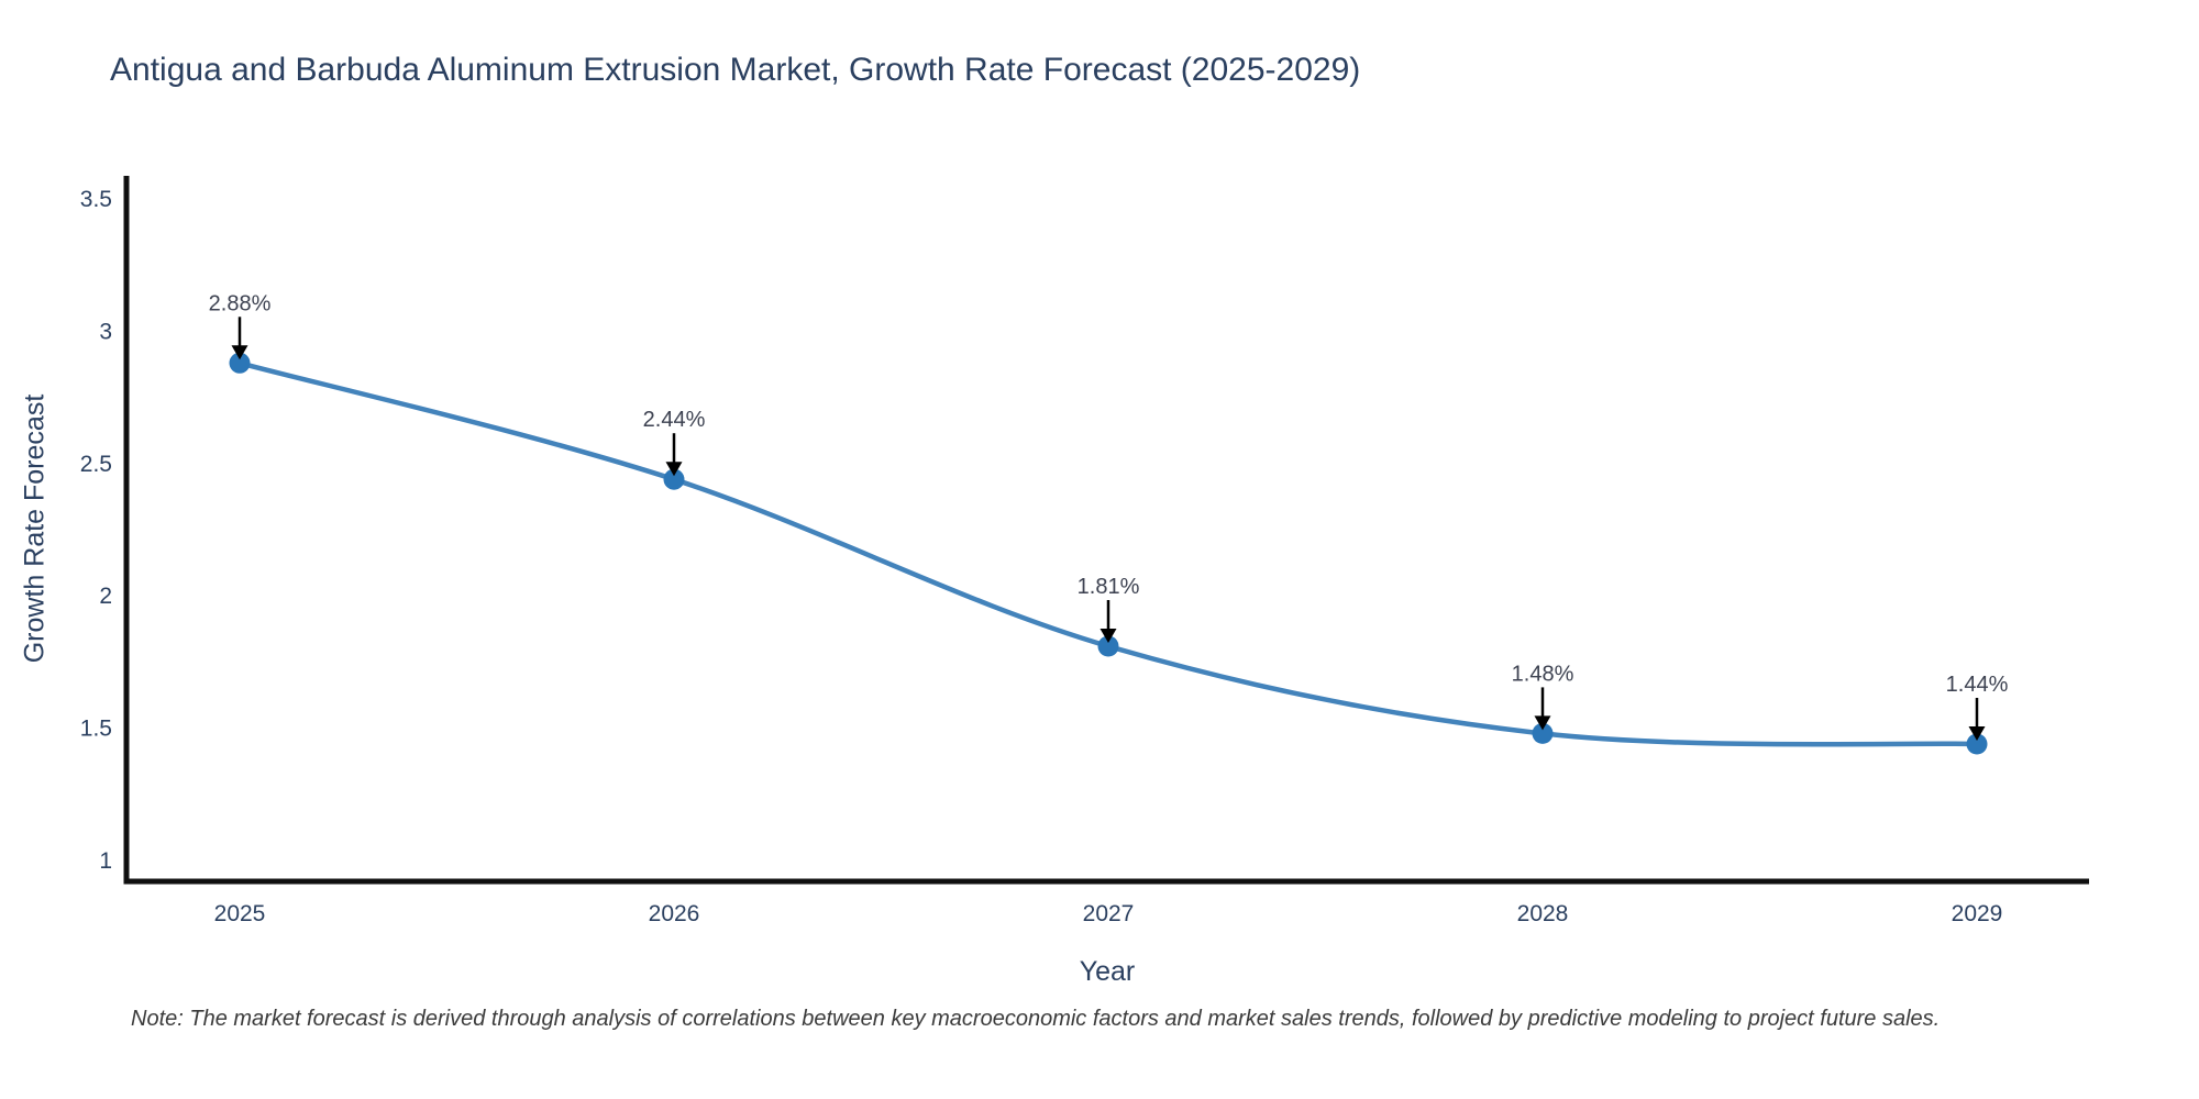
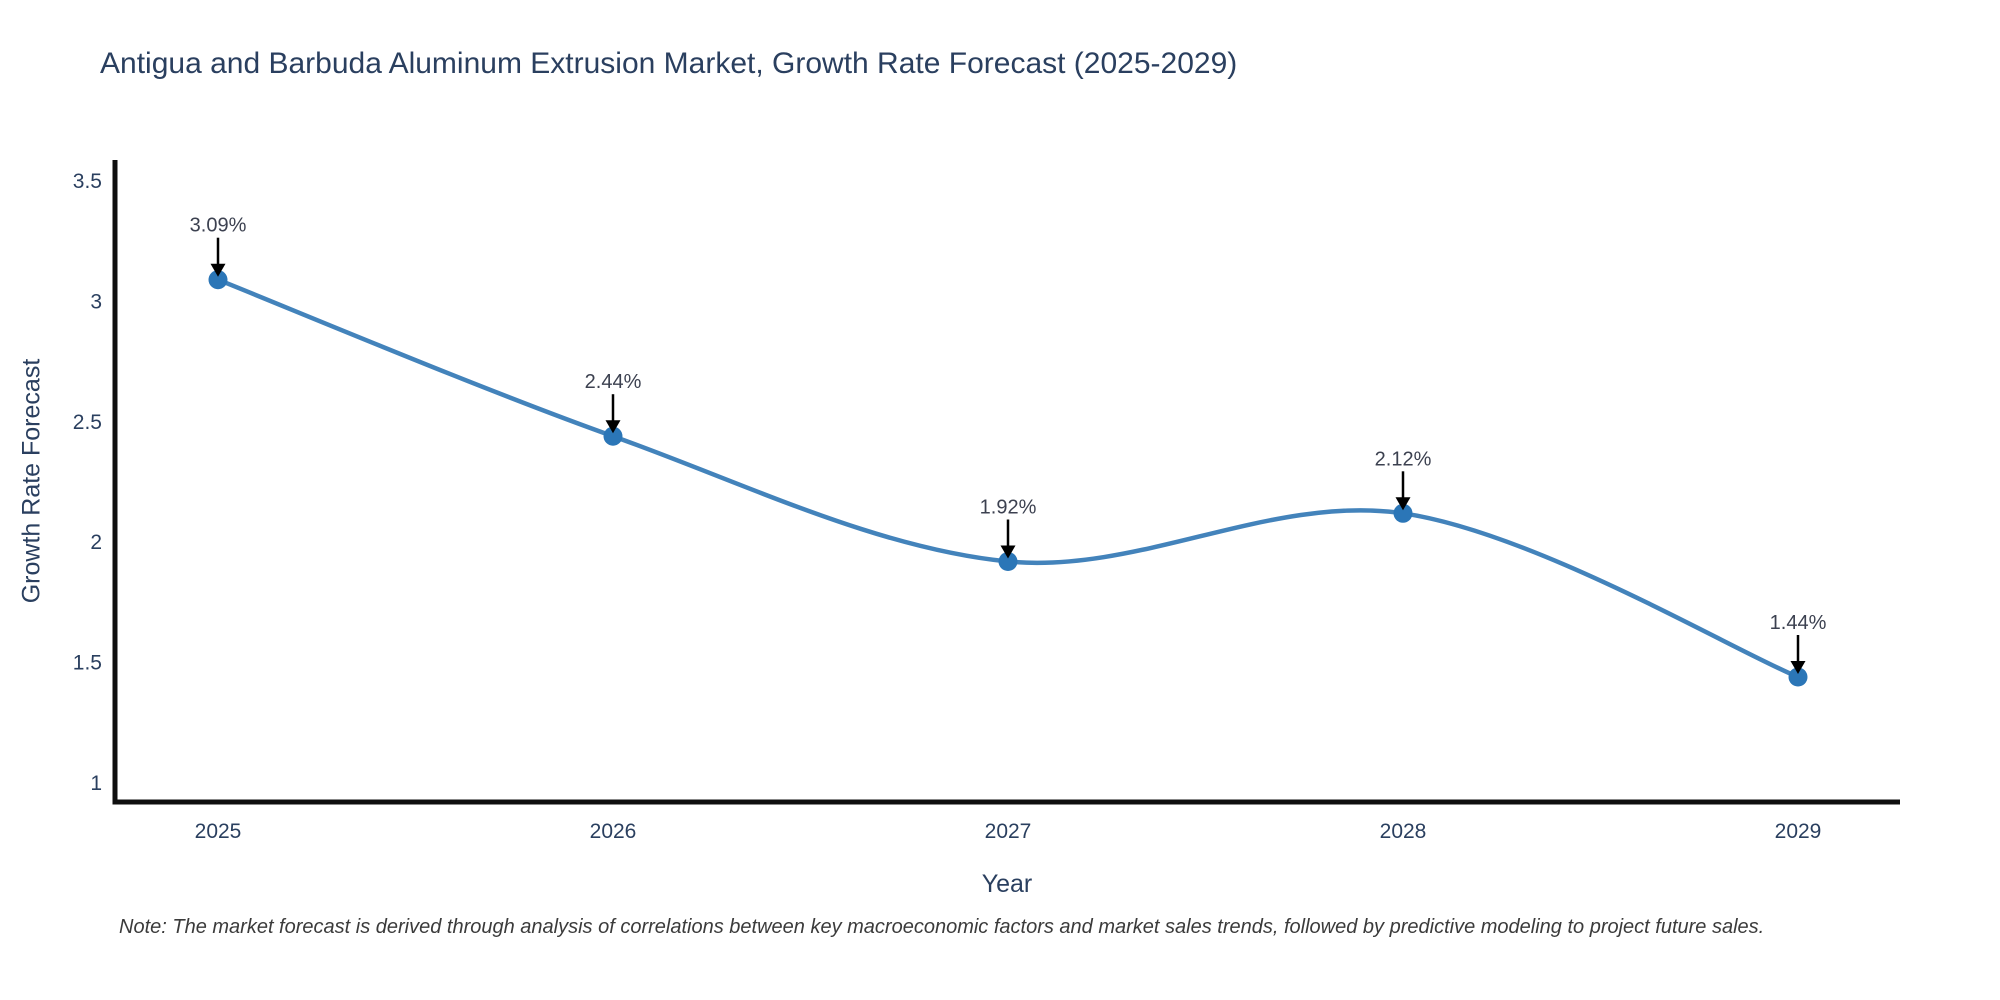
2025: 2.88% -> 3.09%
2027: 1.81% -> 1.92%
2028: 1.48% -> 2.12%
